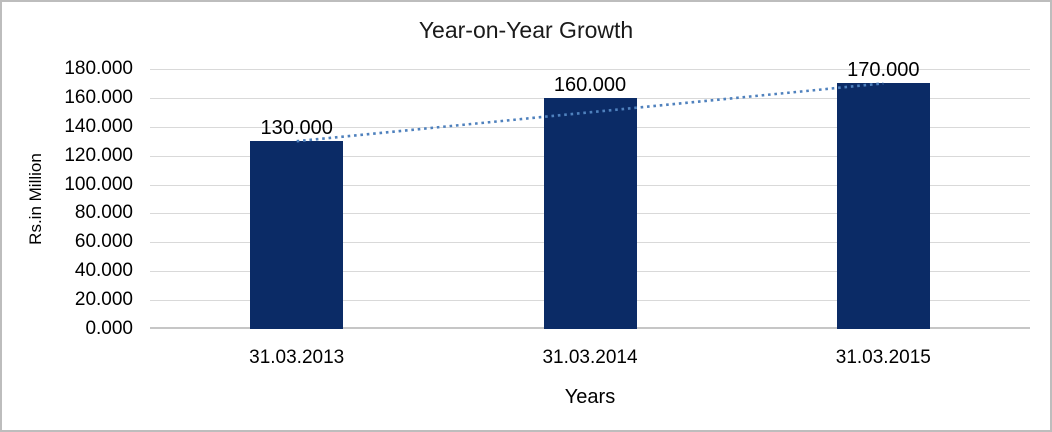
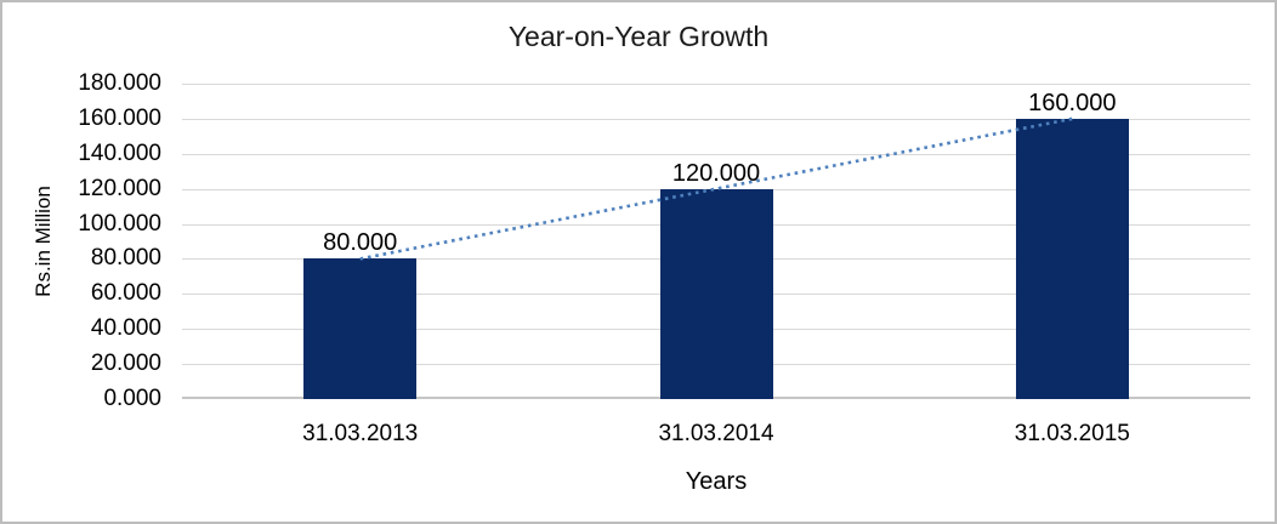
31.03.2013: 130.000 -> 80.000
31.03.2014: 160.000 -> 120.000
31.03.2015: 170.000 -> 160.000
